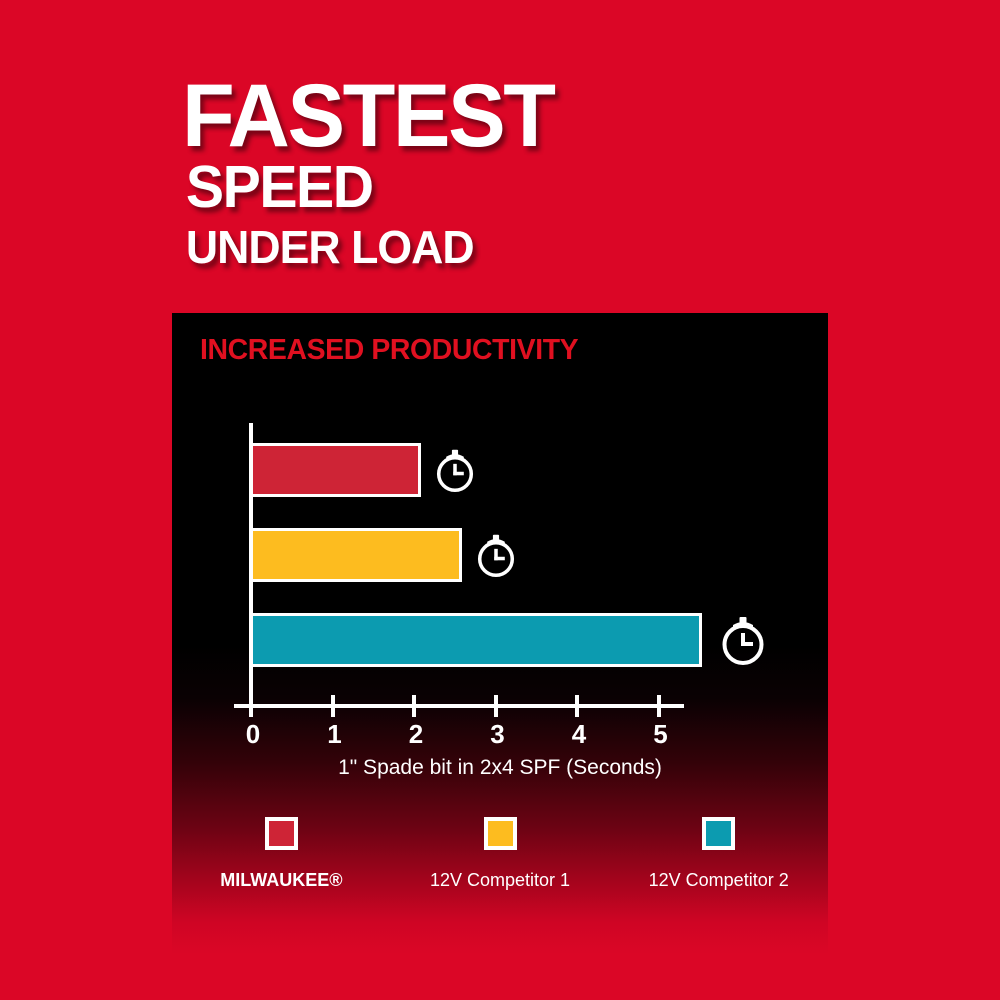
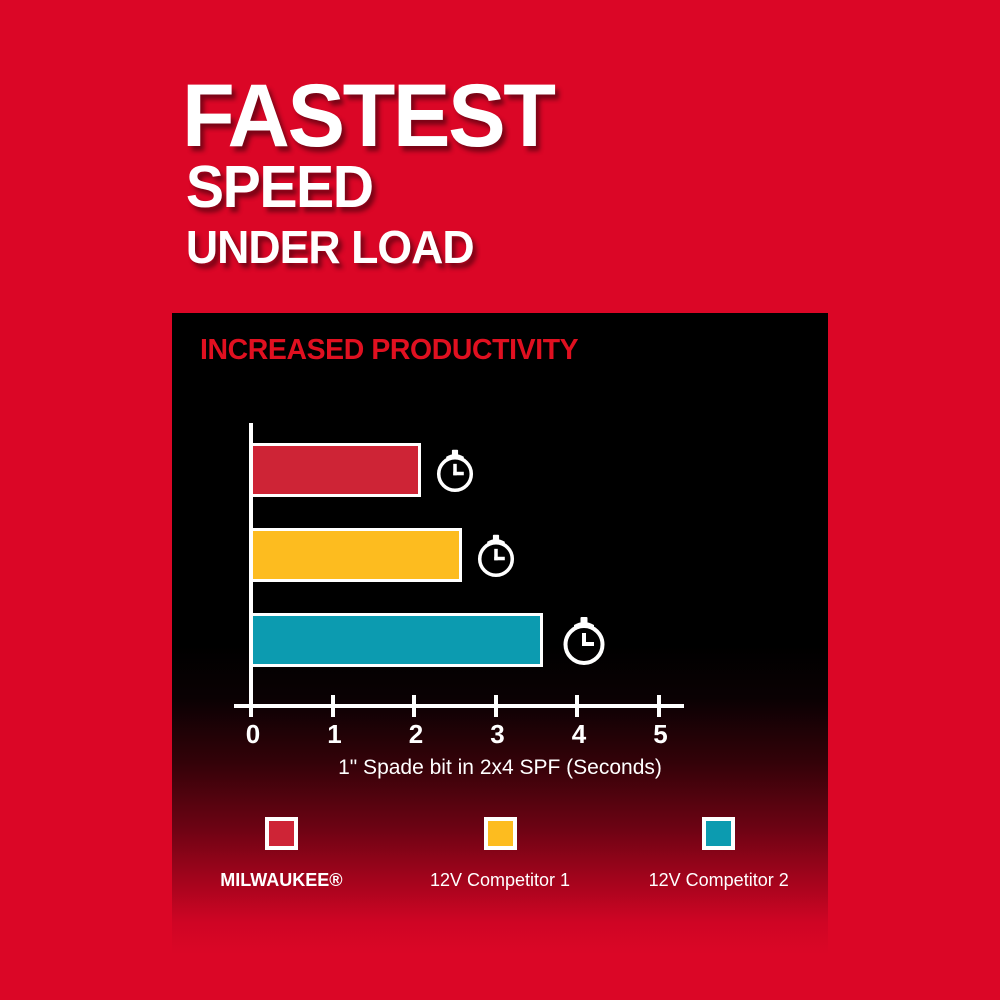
12V Competitor 2: 5.5 -> 3.6
